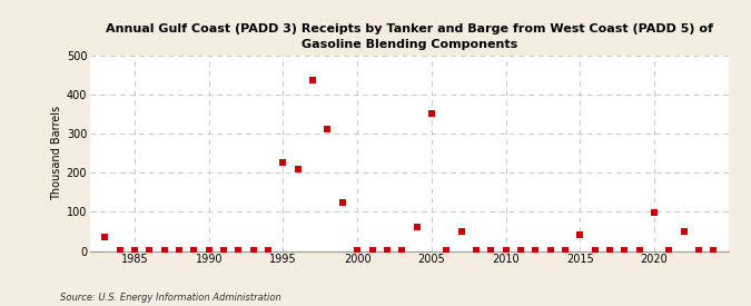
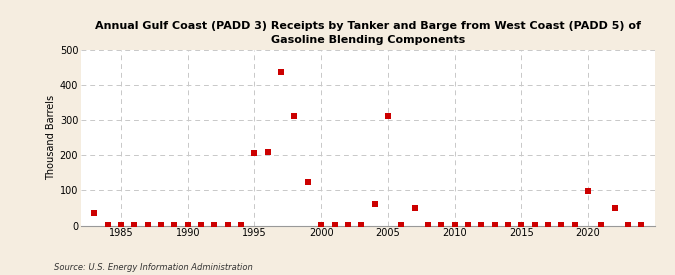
1995: 225 -> 205
2005: 350 -> 310
2015: 40 -> 2
